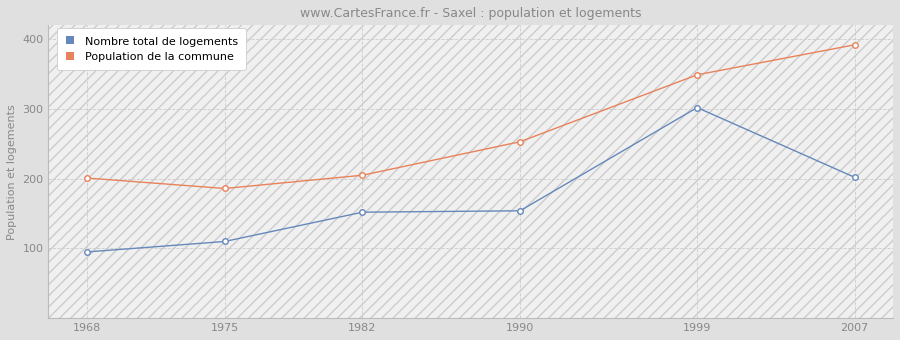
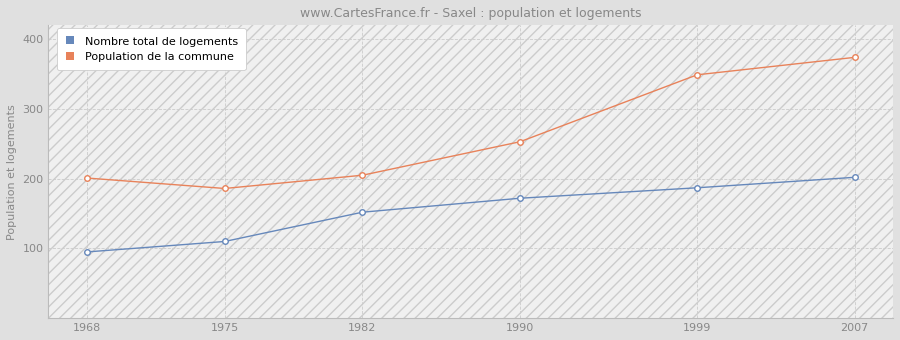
Nombre total de logements/1990: 154 -> 172
Nombre total de logements/1999: 302 -> 187
Population de la commune/2007: 392 -> 374
